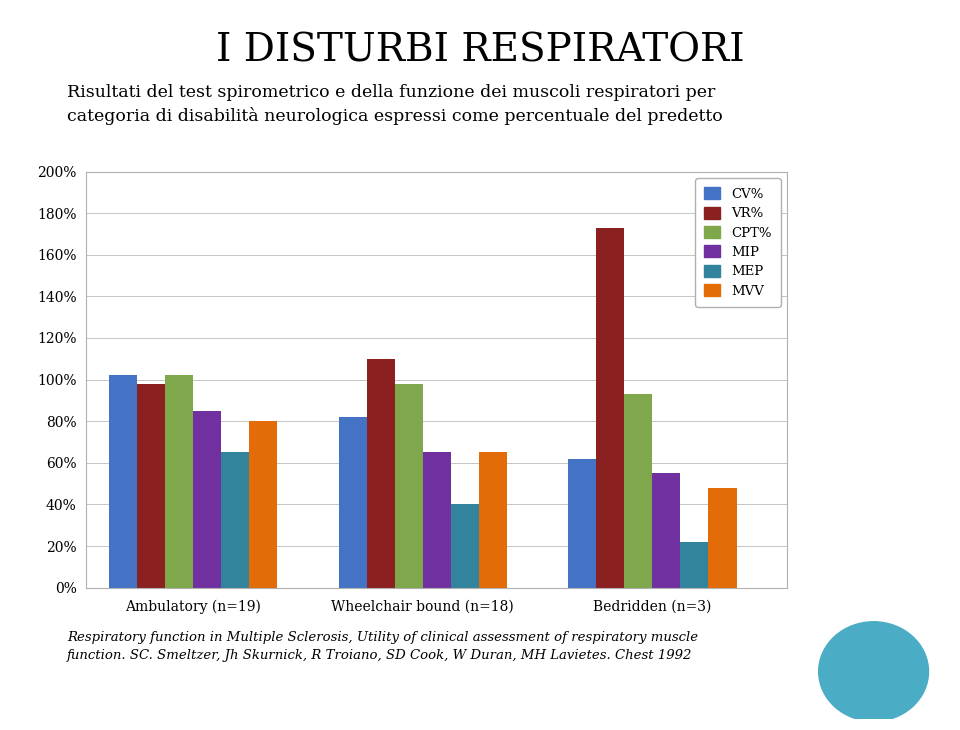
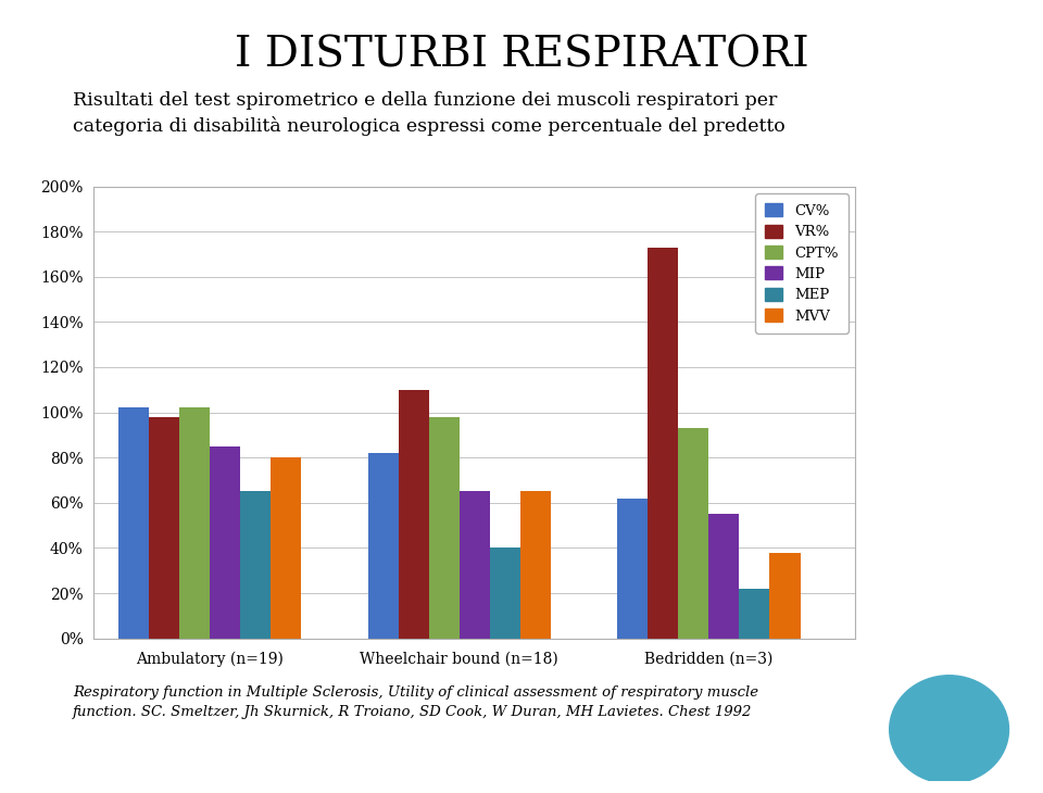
MVV/Bedridden (n=3): 48% -> 38%
